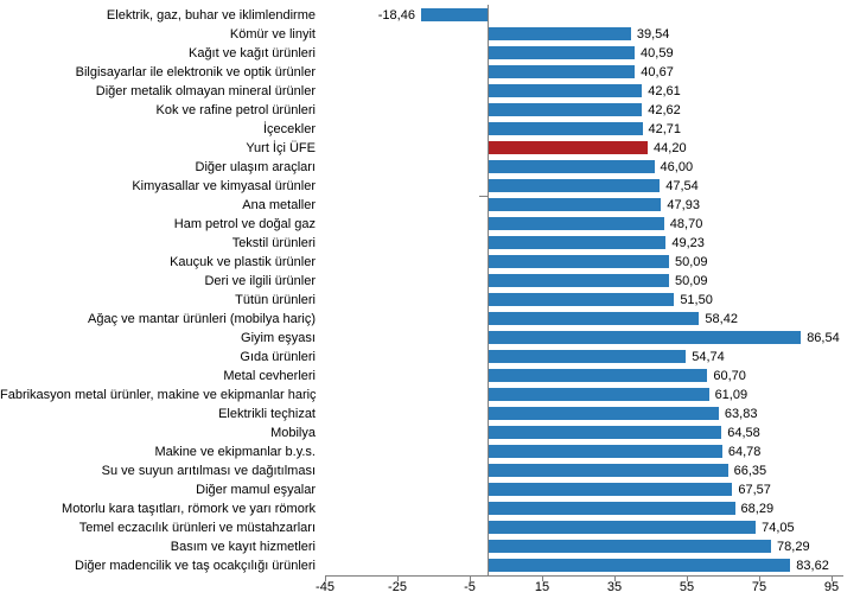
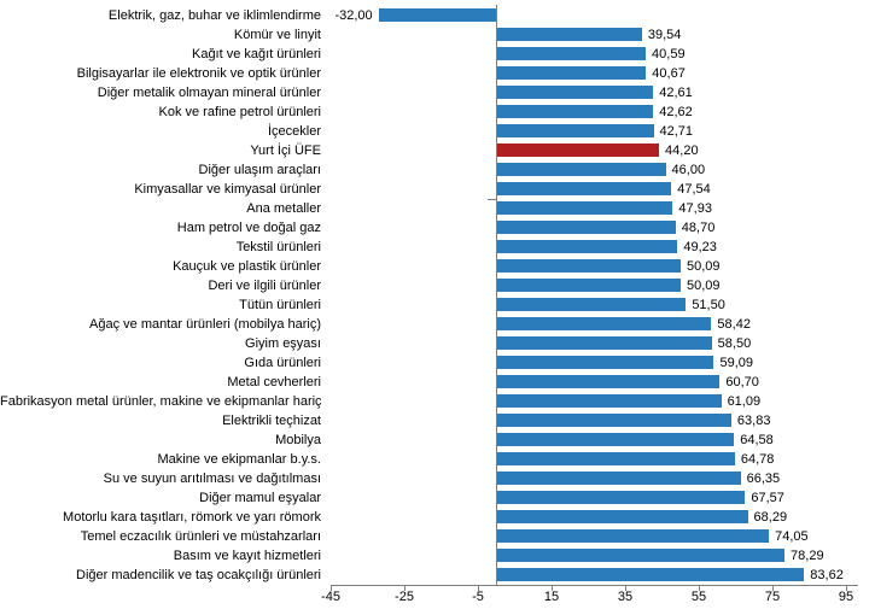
Elektrik, gaz, buhar ve iklimlendirme: -18,46 -> -32,00
Giyim eşyası: 86,54 -> 58,50
Gıda ürünleri: 54,74 -> 59,09
